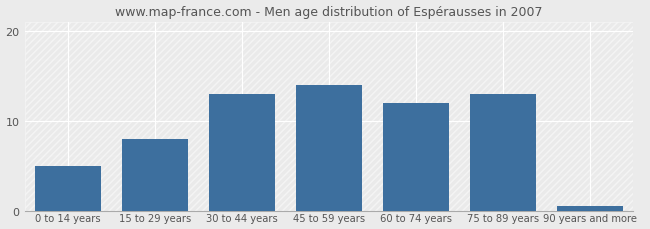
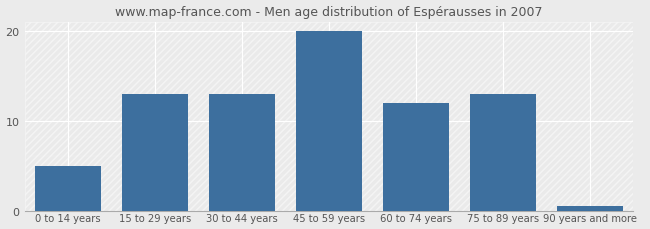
15 to 29 years: 8.0 -> 13.0
45 to 59 years: 14.0 -> 20.0
